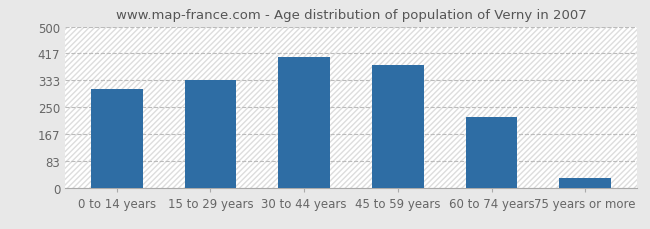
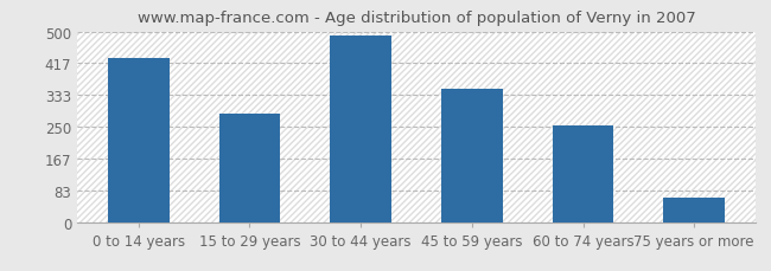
0 to 14 years: 305 -> 430
15 to 29 years: 335 -> 285
30 to 44 years: 405 -> 490
45 to 59 years: 380 -> 350
60 to 74 years: 220 -> 253
75 years or more: 30 -> 65
